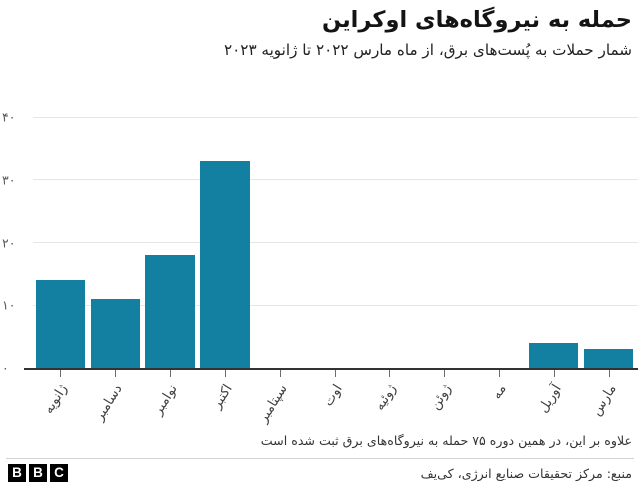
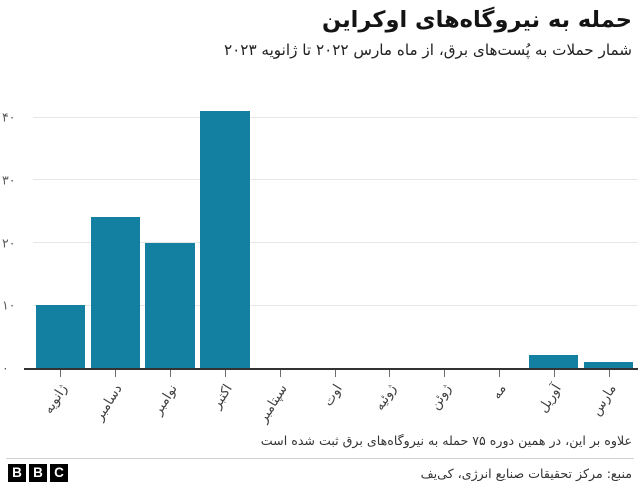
مارس: 3 -> 1
آوریل: 4 -> 2
اکتبر: 33 -> 41
نوامبر: 18 -> 20
دسامبر: 11 -> 24
ژانویه: 14 -> 10
